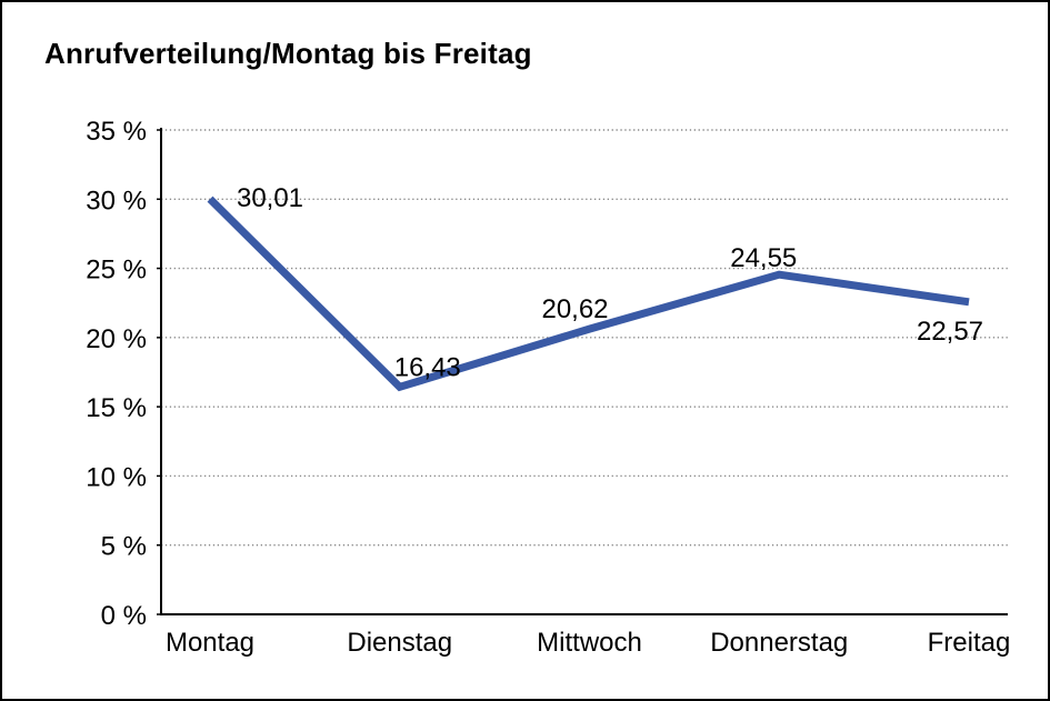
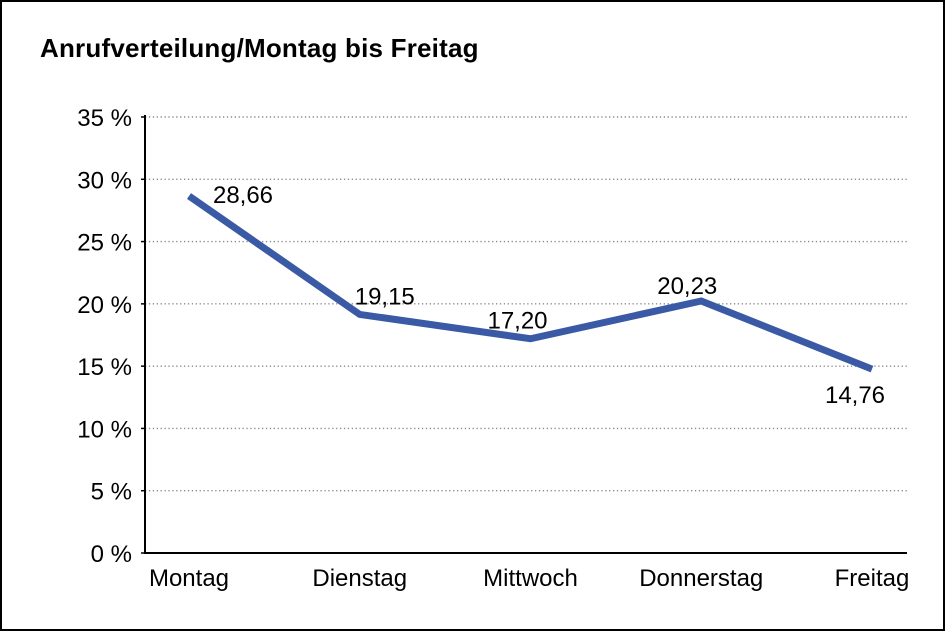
Montag: 30,01 -> 28,66
Dienstag: 16,43 -> 19,15
Mittwoch: 20,62 -> 17,20
Donnerstag: 24,55 -> 20,23
Freitag: 22,57 -> 14,76
